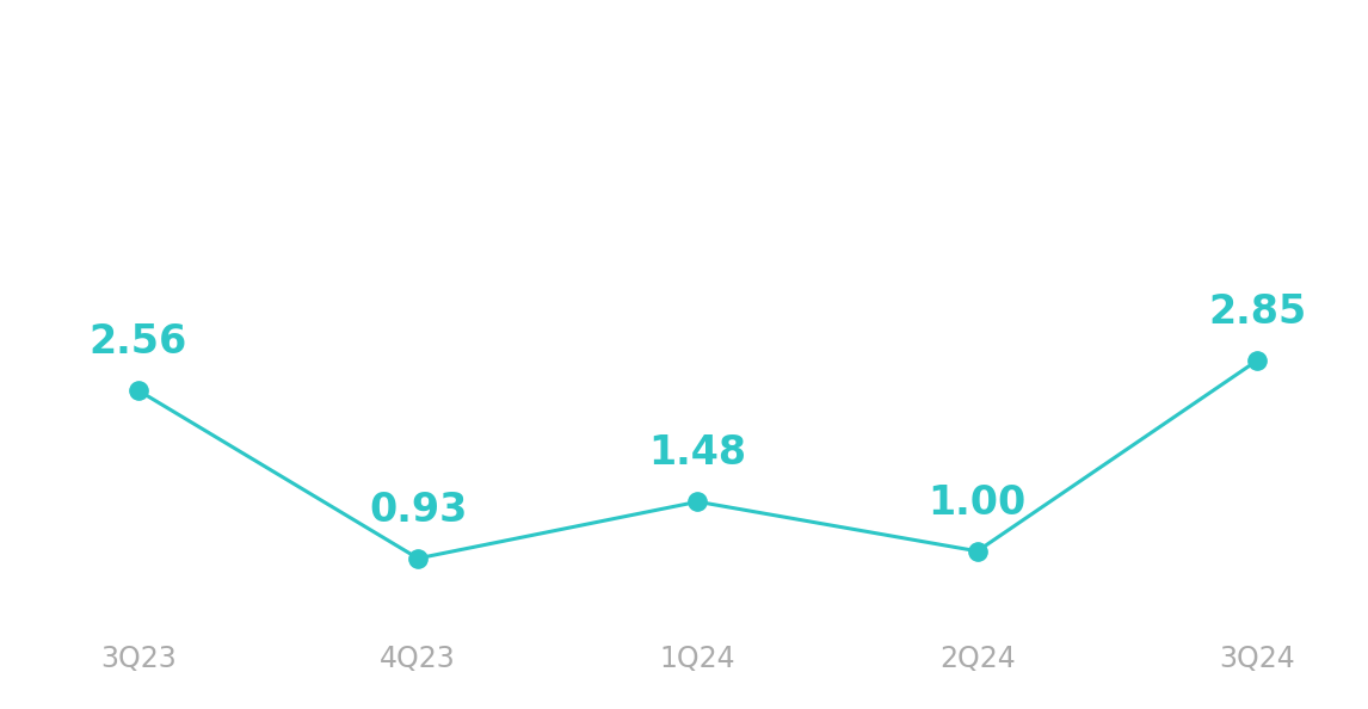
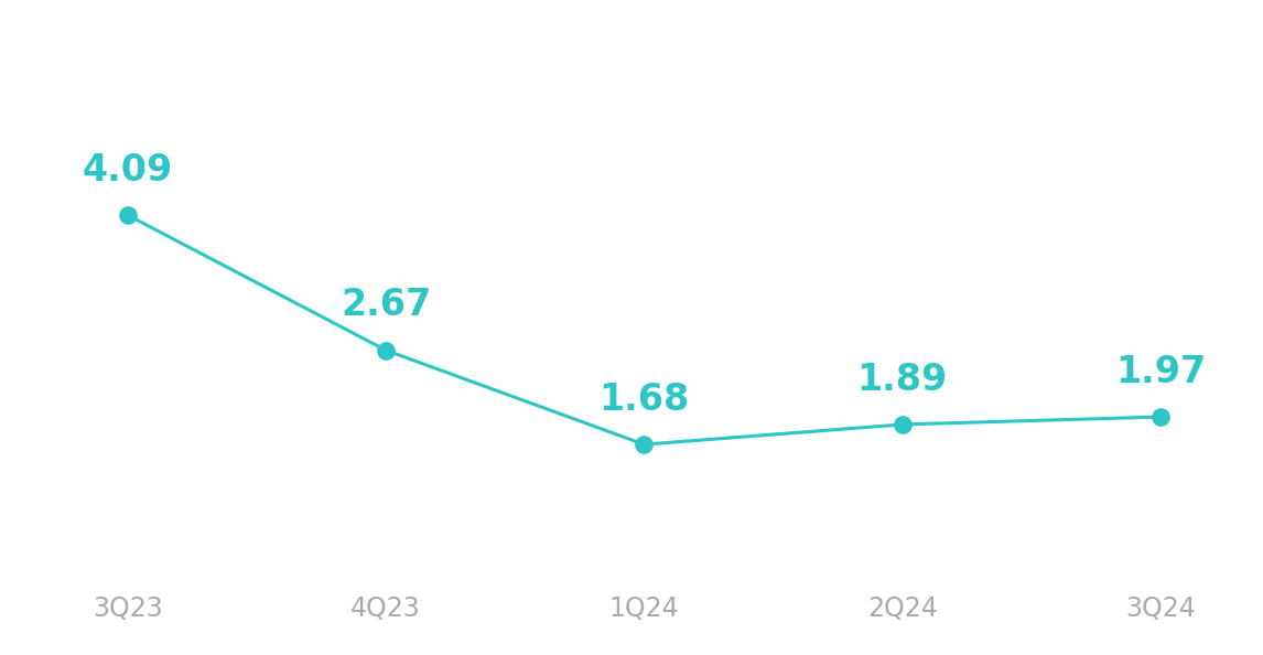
3Q23: 2.56 -> 4.09
4Q23: 0.93 -> 2.67
1Q24: 1.48 -> 1.68
2Q24: 1.00 -> 1.89
3Q24: 2.85 -> 1.97
